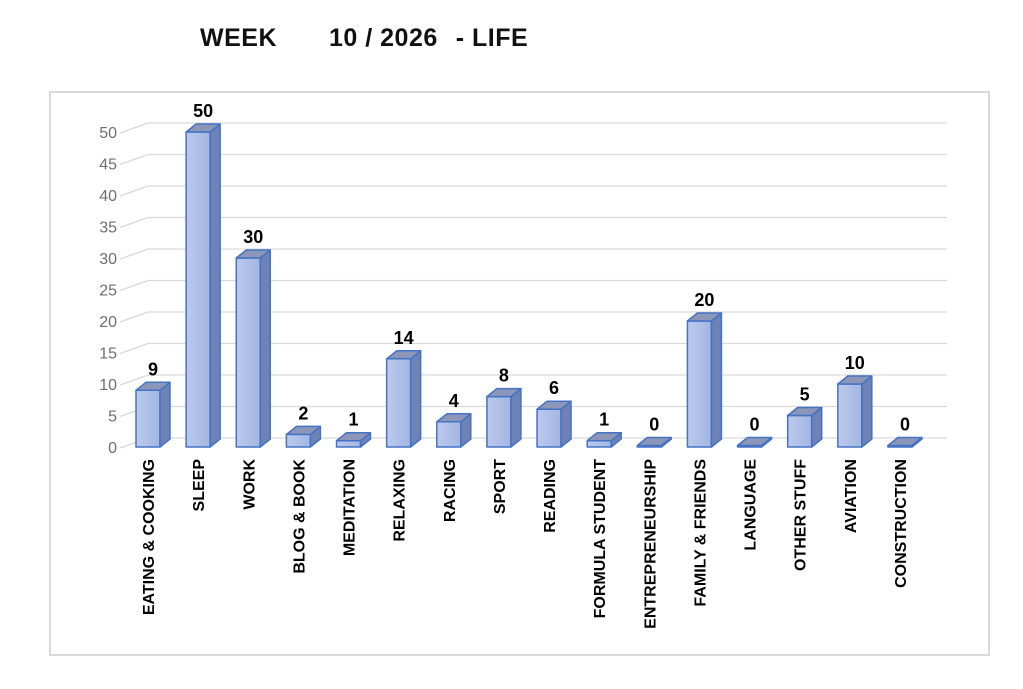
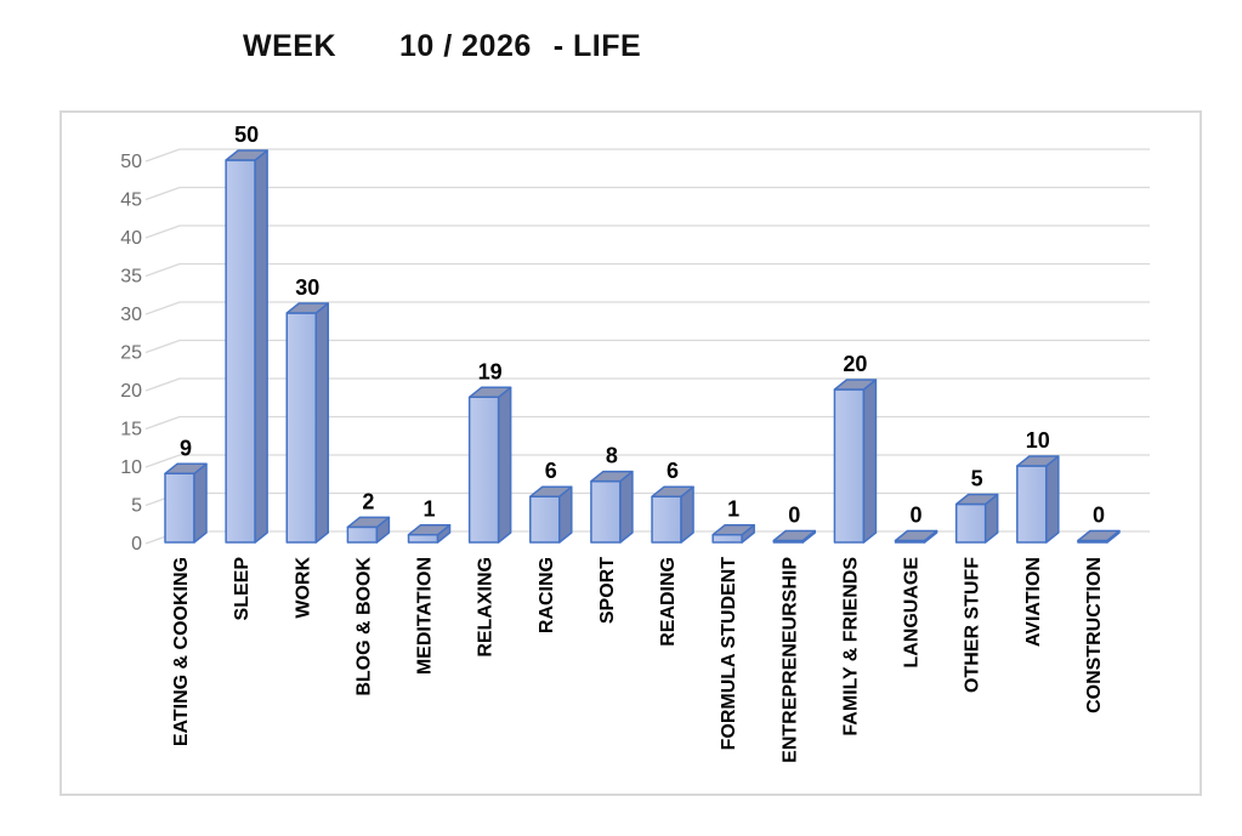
RELAXING: 14 -> 19
RACING: 4 -> 6
